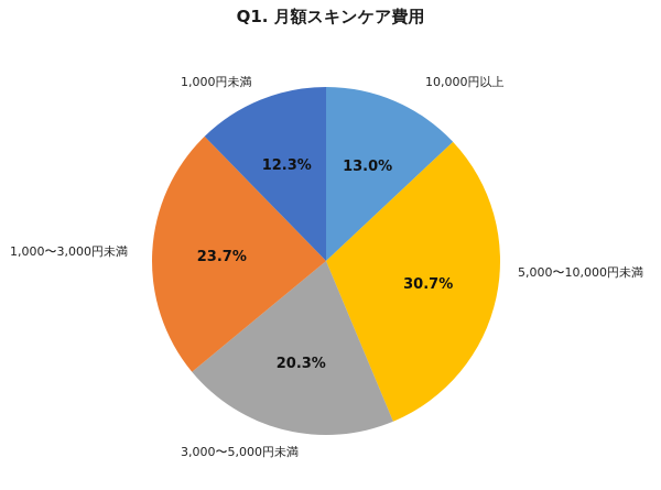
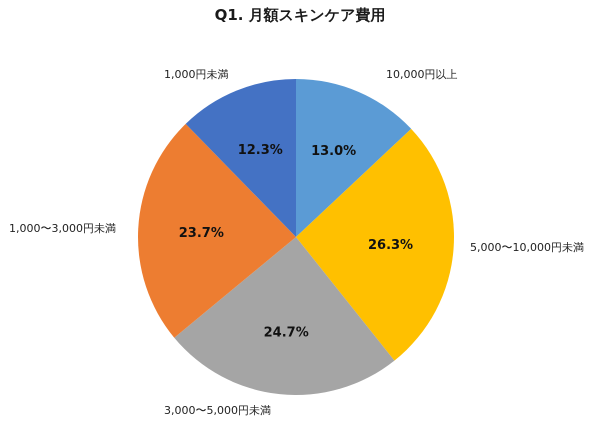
5,000〜10,000円未満: 30.7% -> 26.3%
3,000〜5,000円未満: 20.3% -> 24.7%
